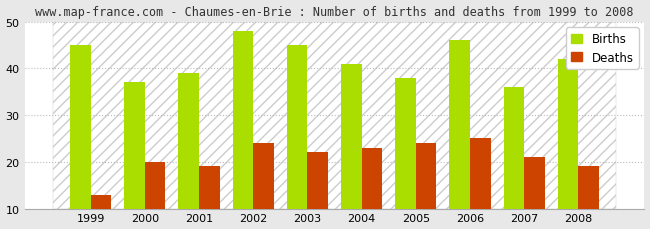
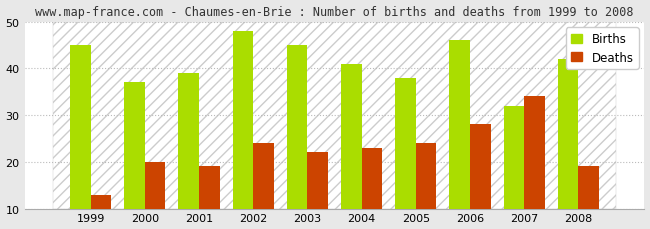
Deaths/2006: 25 -> 28
Births/2007: 36 -> 32
Deaths/2007: 21 -> 34
